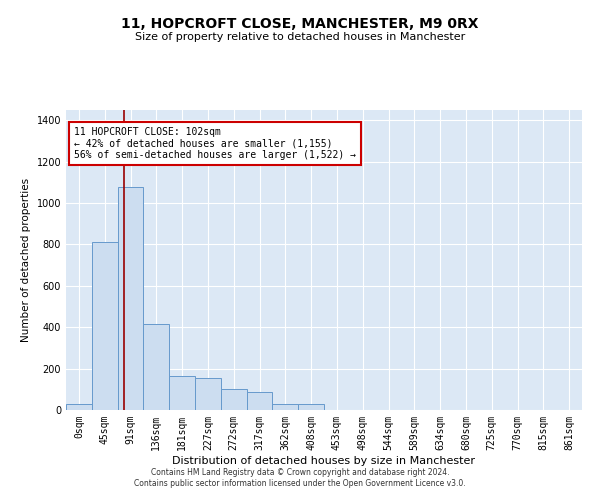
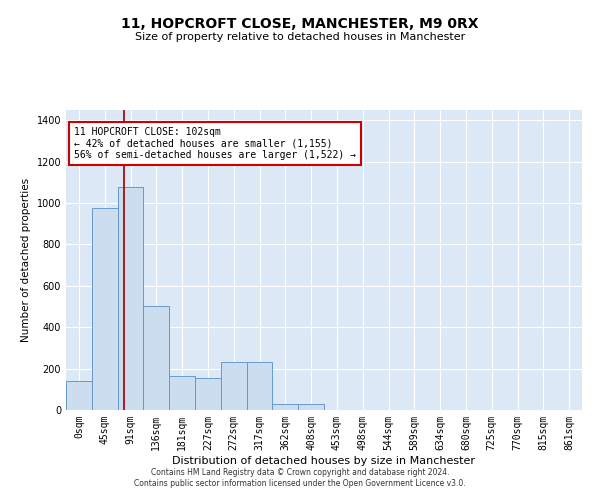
0sqm: 30 -> 140
45sqm: 810 -> 975
136sqm: 415 -> 505
272sqm: 100 -> 230
317sqm: 85 -> 230
